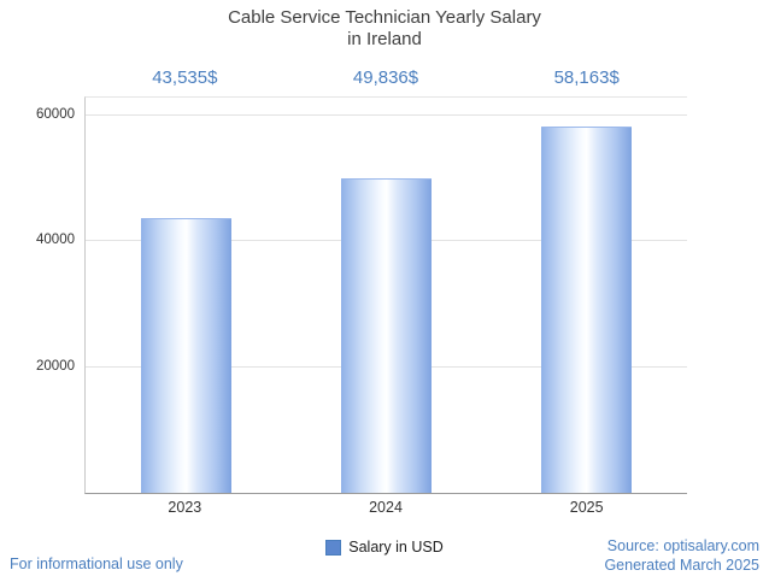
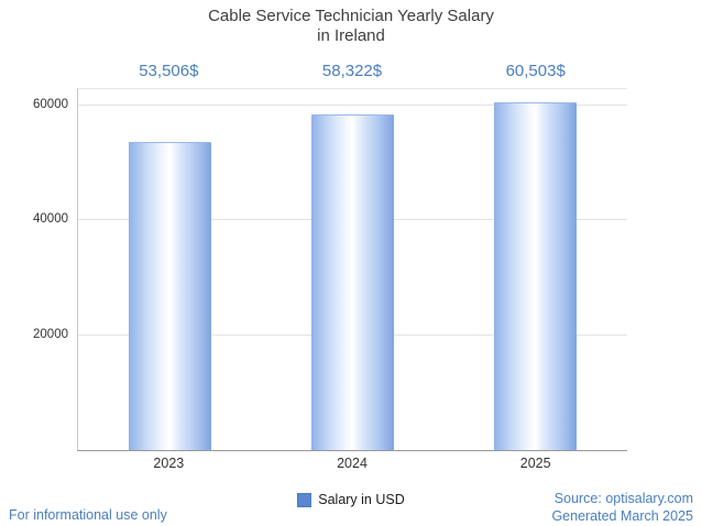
2023: 43,535 -> 53,506
2024: 49,836 -> 58,322
2025: 58,163 -> 60,503
